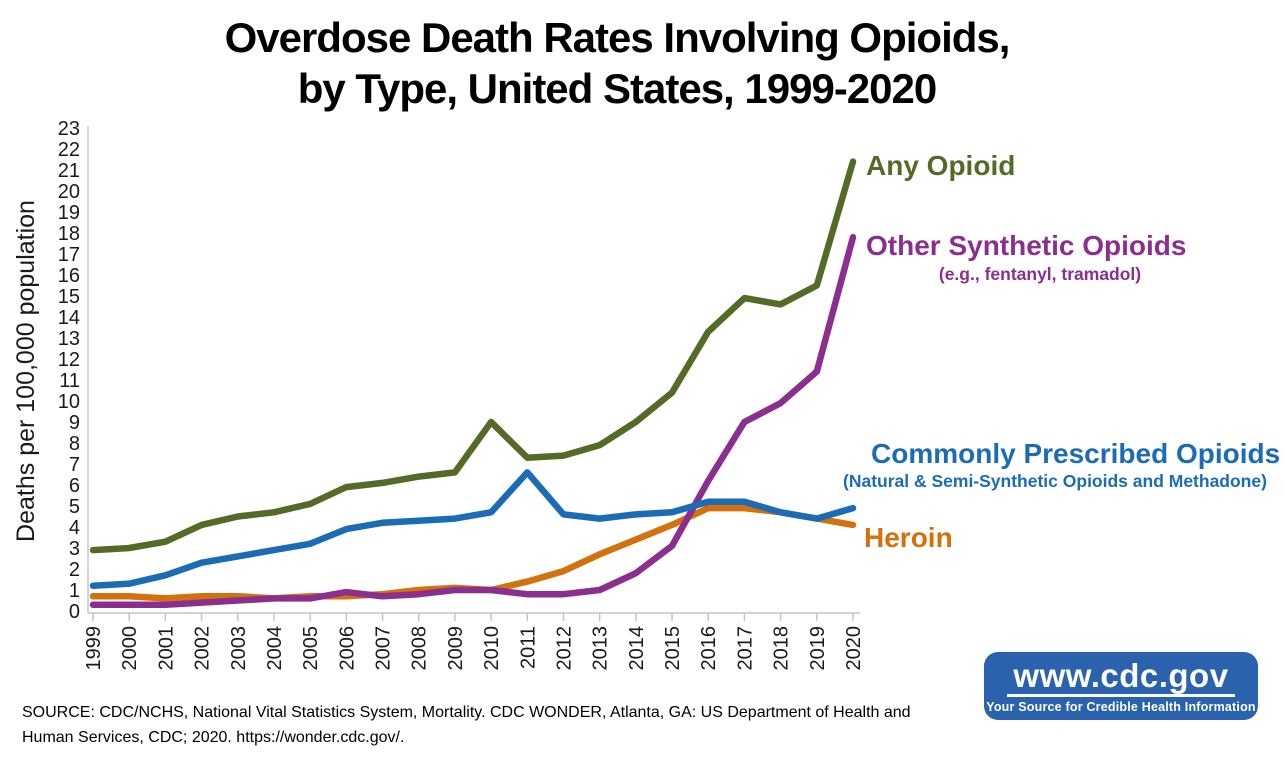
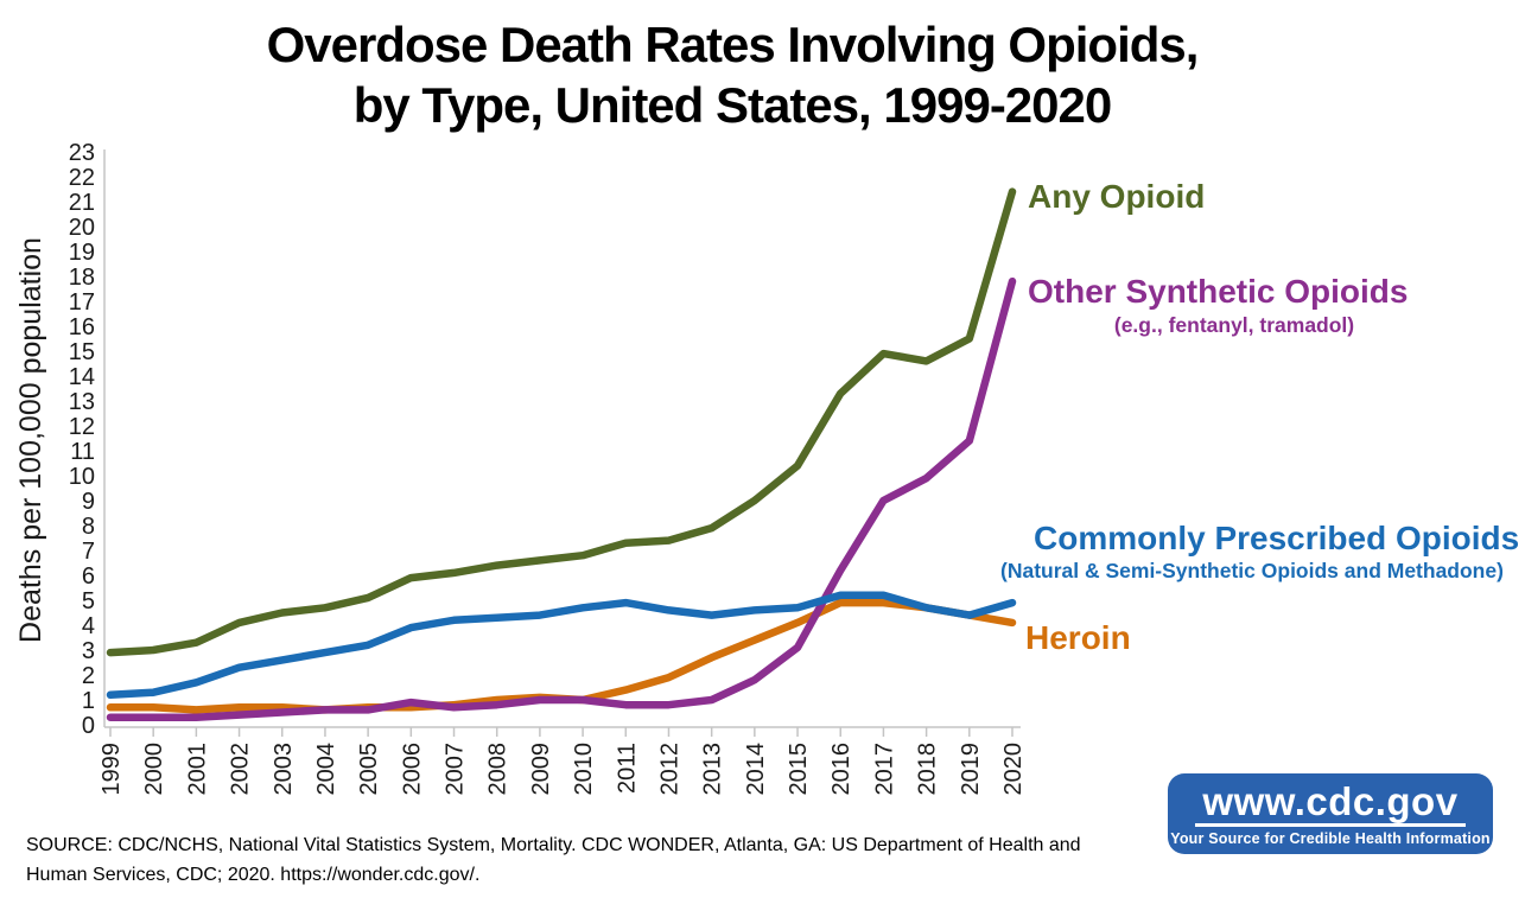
Any Opioid/2010: 9.0 -> 6.8
Commonly Prescribed Opioids/2011: 6.6 -> 4.9
